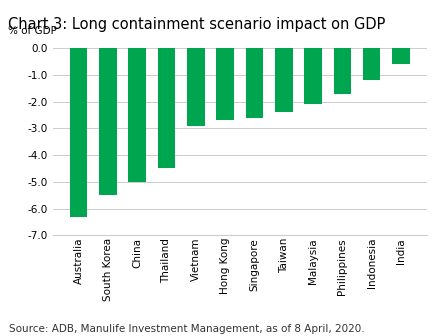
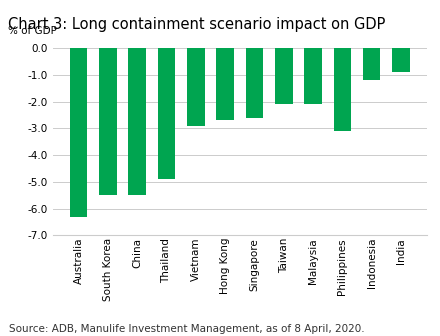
China: -5.0 -> -5.5
Thailand: -4.5 -> -4.9
Taiwan: -2.4 -> -2.1
Philippines: -1.7 -> -3.1
India: -0.6 -> -0.9
